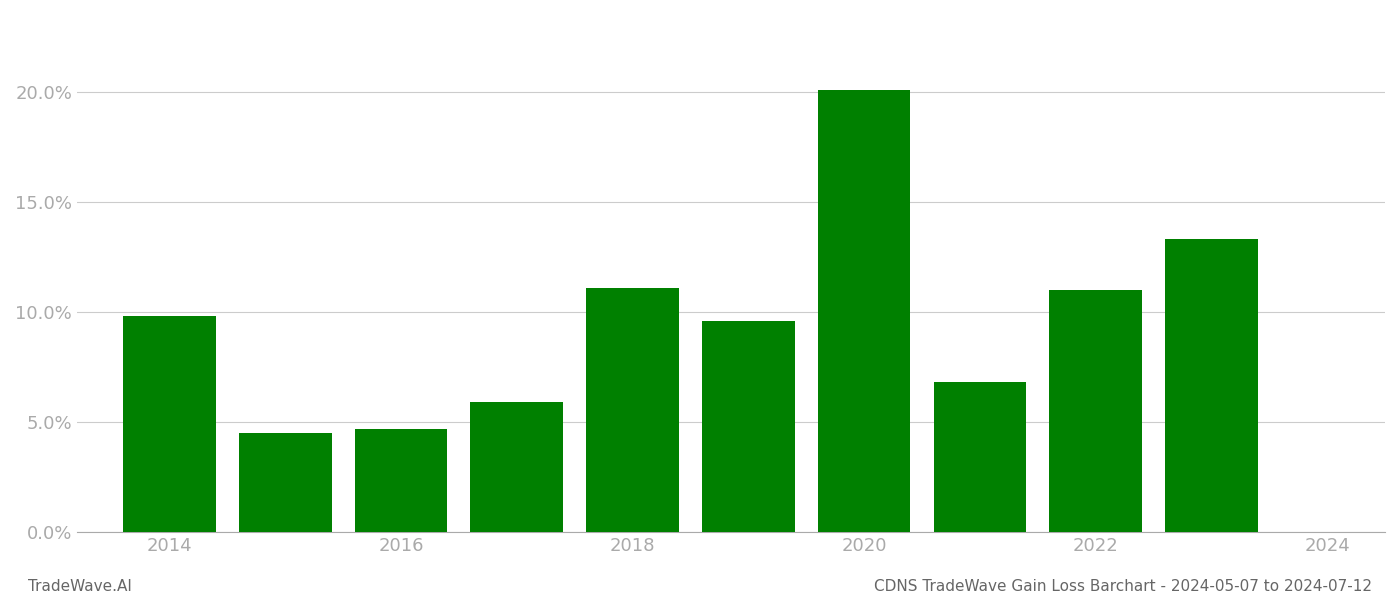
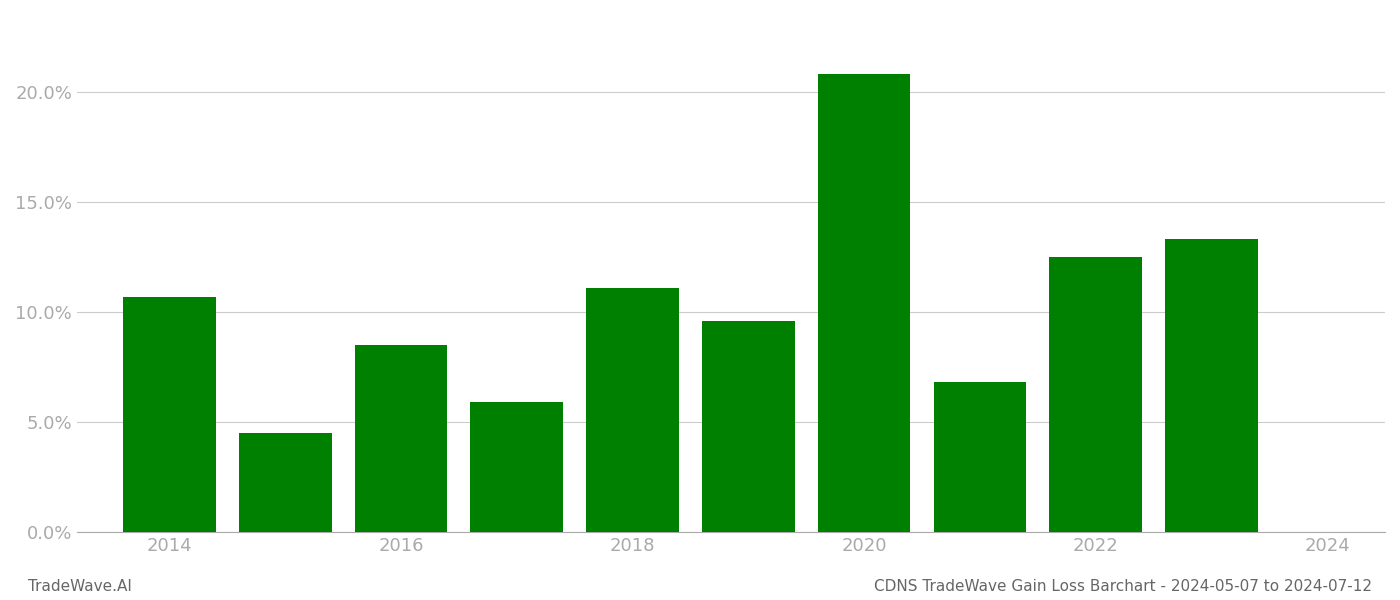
2014: 9.8% -> 10.7%
2016: 4.7% -> 8.5%
2020: 20.1% -> 20.8%
2022: 11.0% -> 12.5%
